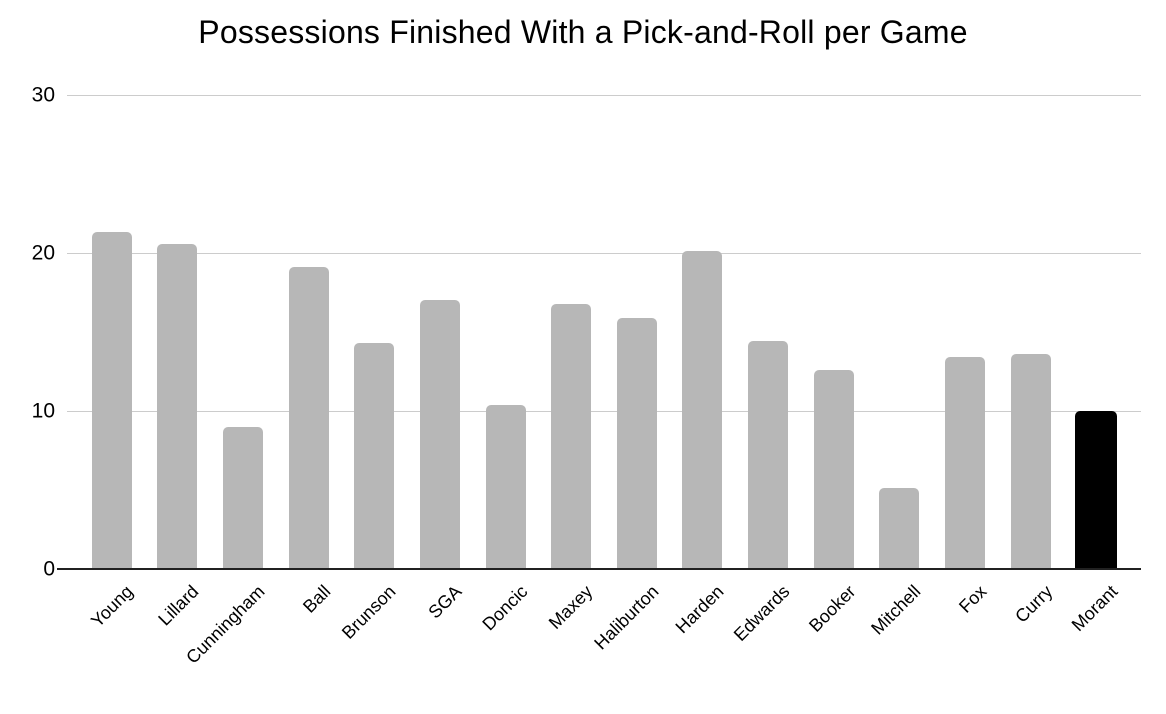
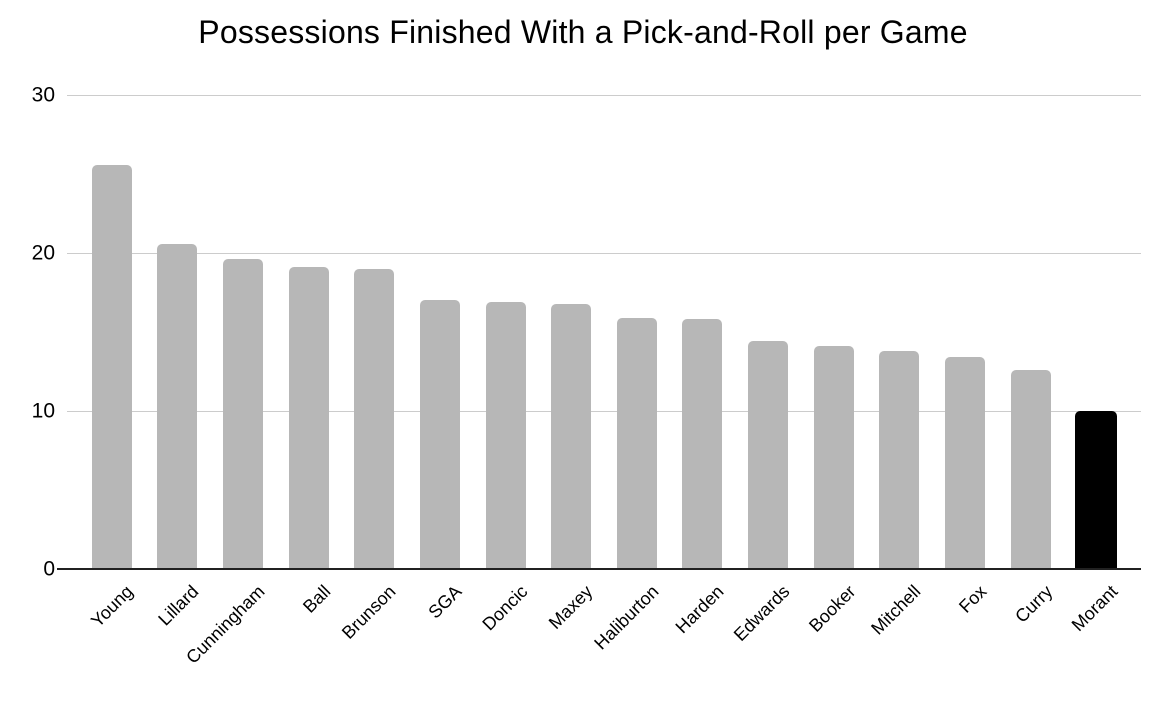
Young: 21.3 -> 25.6
Cunningham: 9.0 -> 19.6
Brunson: 14.3 -> 19.0
Doncic: 10.4 -> 16.9
Harden: 20.1 -> 15.8
Booker: 12.6 -> 14.1
Mitchell: 5.1 -> 13.8
Curry: 13.6 -> 12.6
